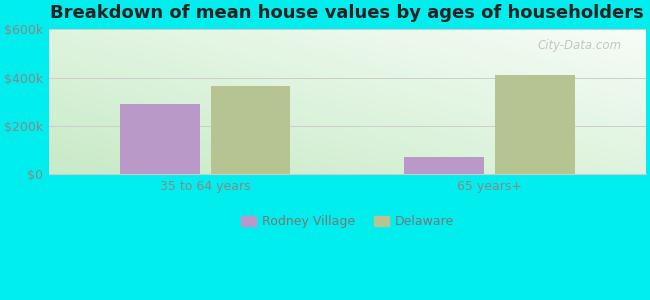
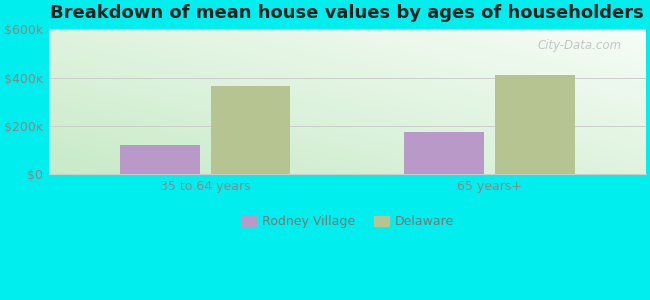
Rodney Village/35 to 64 years: $290k -> $120k
Rodney Village/65 years+: $70k -> $175k
